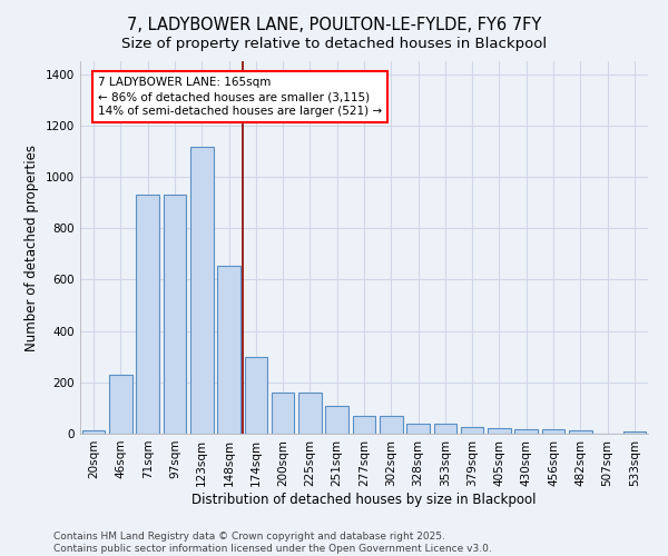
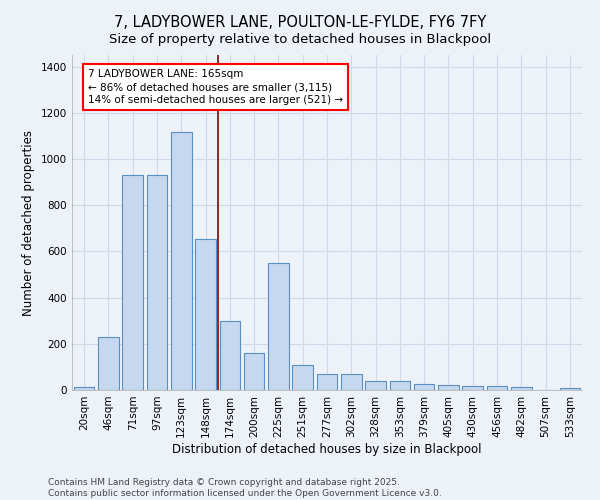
225sqm: 158 -> 550
